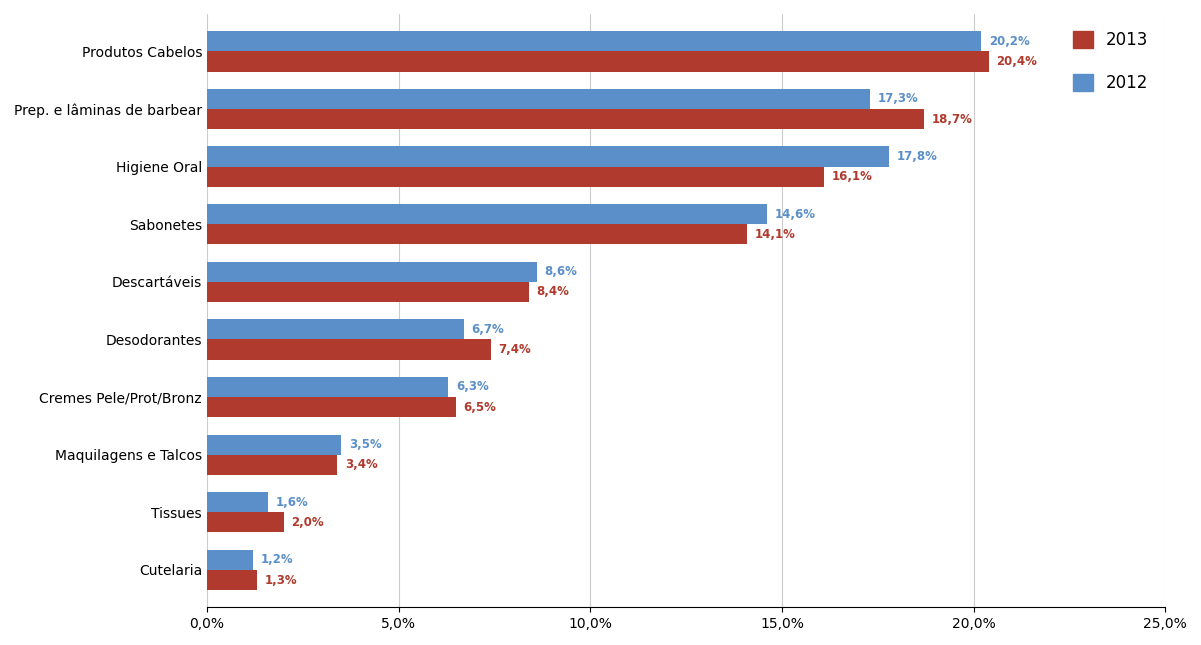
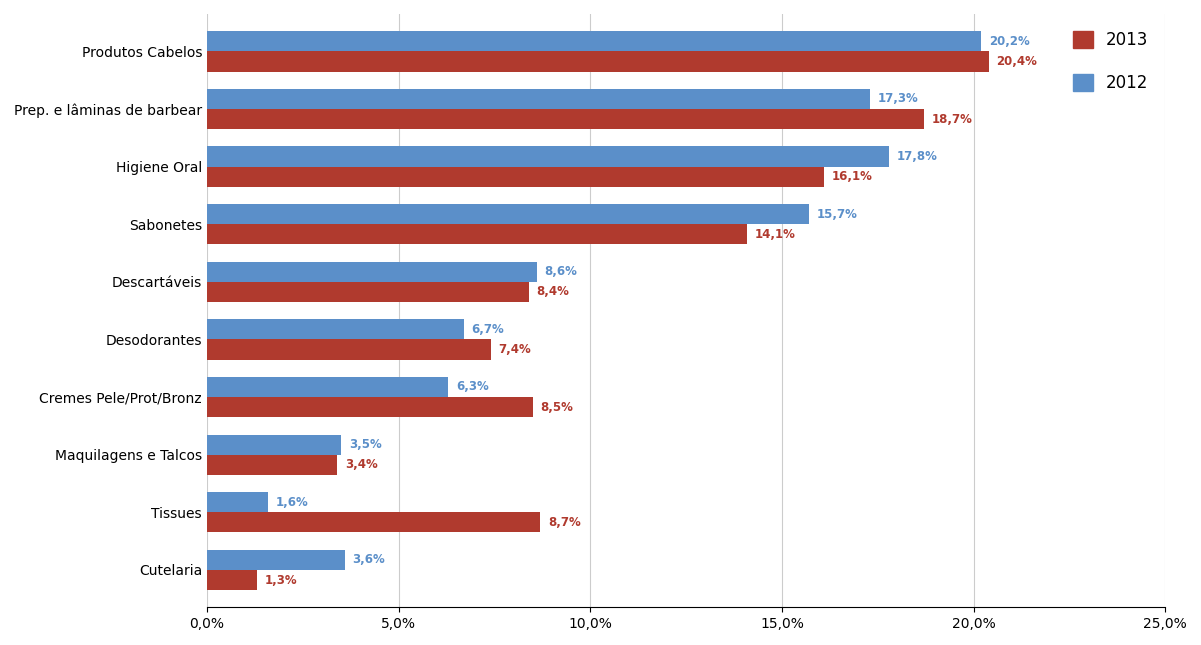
2012/Sabonetes: 14,6% -> 15,7%
2013/Cremes Pele/Prot/Bronz: 6,5% -> 8,5%
2013/Tissues: 2,0% -> 8,7%
2012/Cutelaria: 1,2% -> 3,6%
